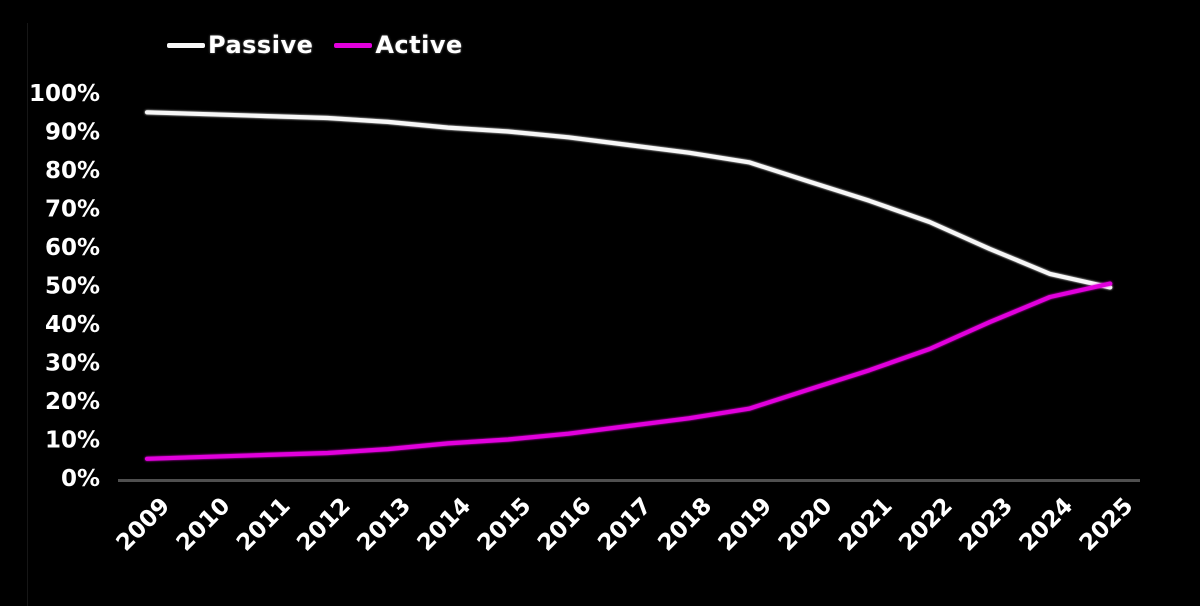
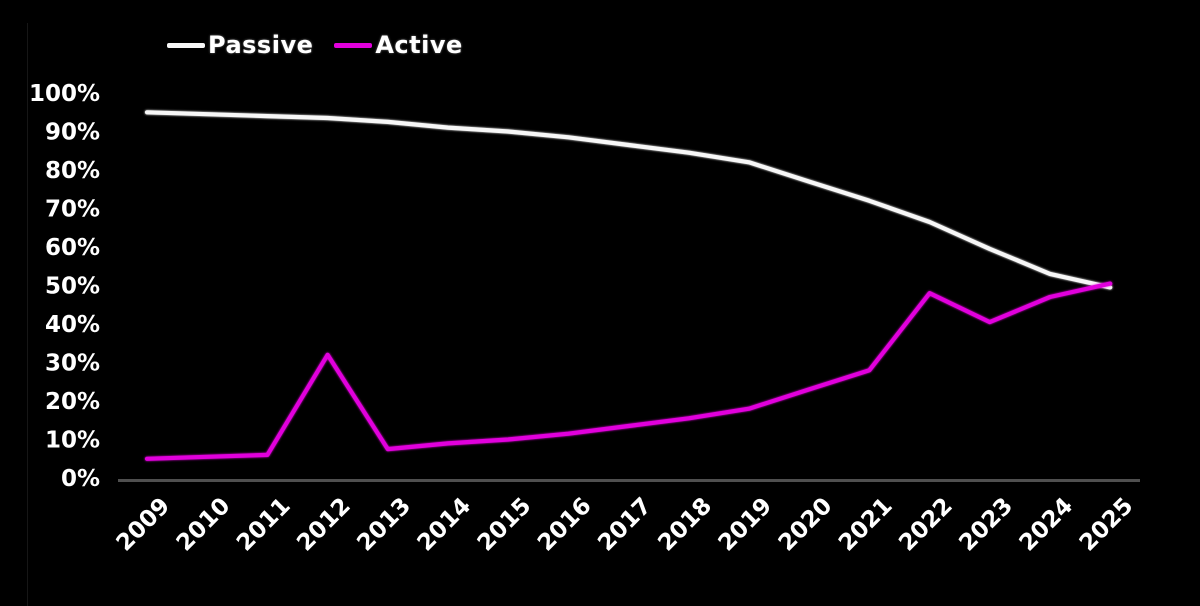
Active/2012: 6% -> 32%
Active/2022: 34% -> 48%
